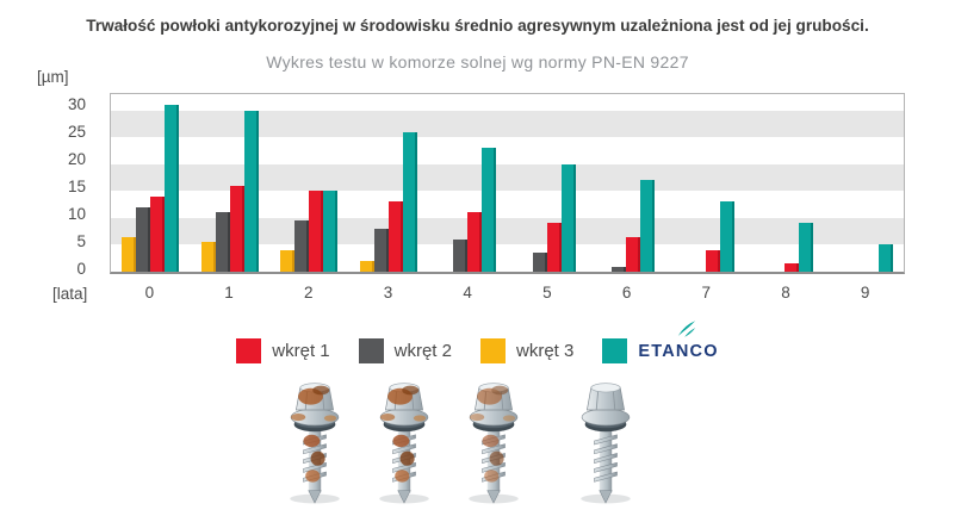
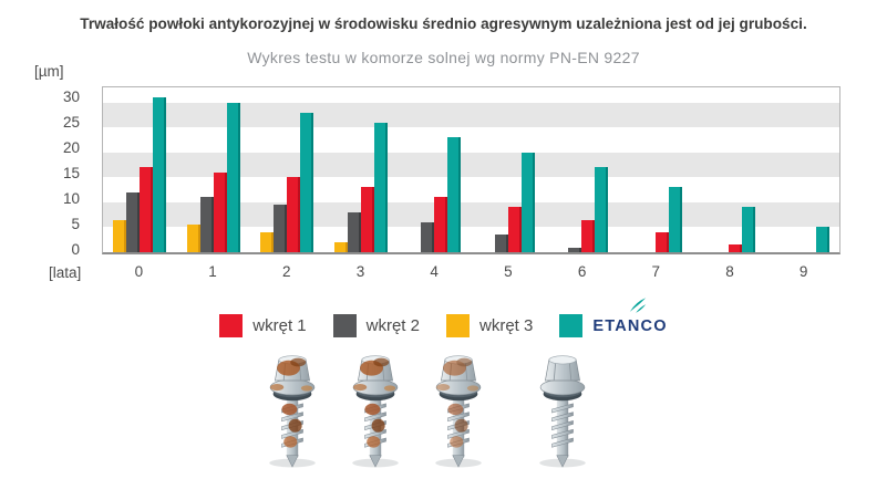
wkręt 1/0: 14 -> 17
ETANCO/2: 15 -> 28
